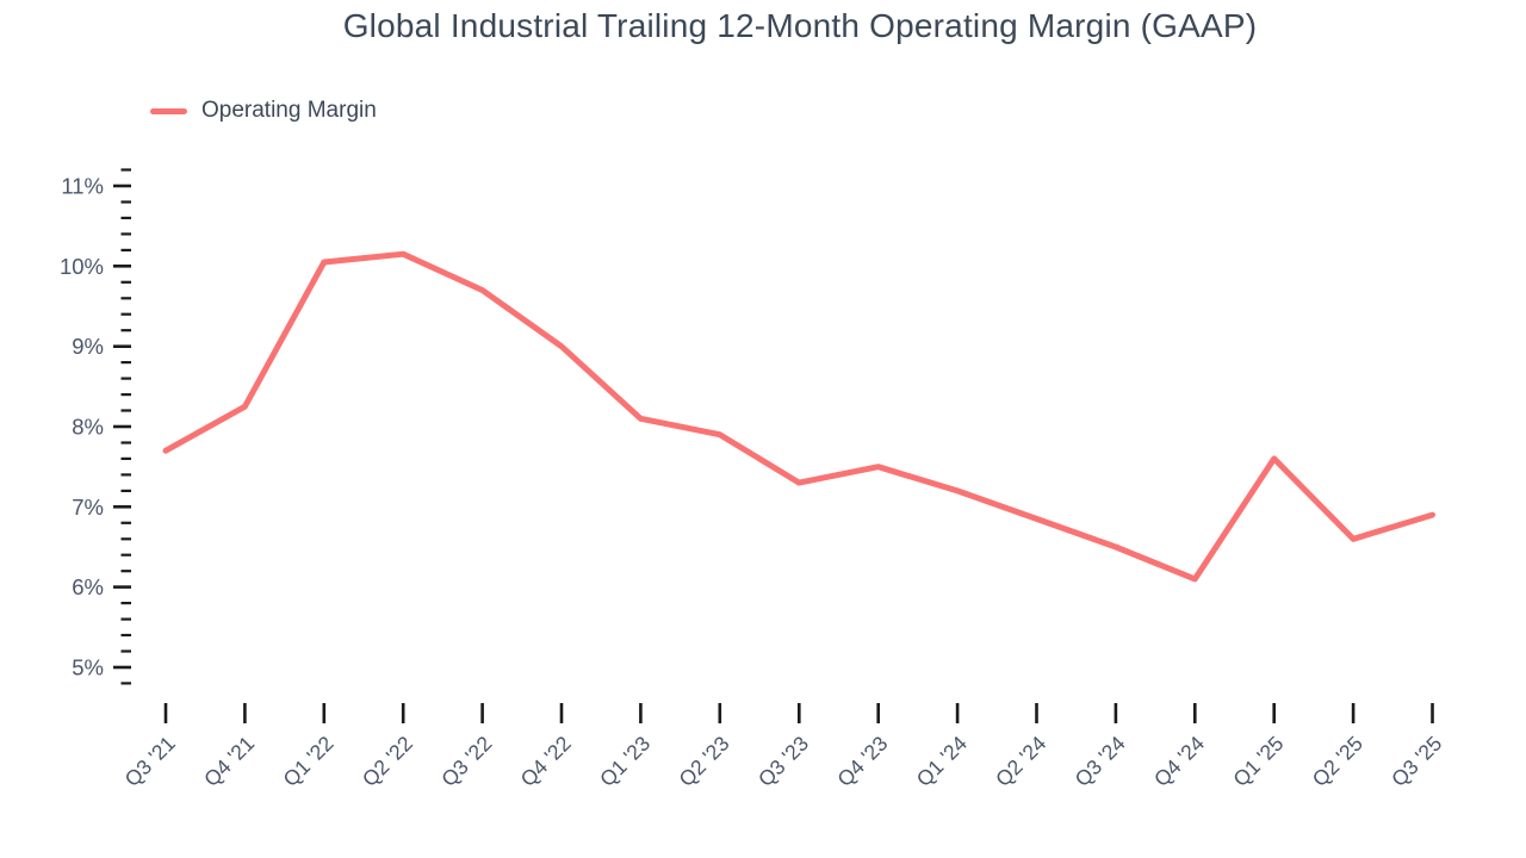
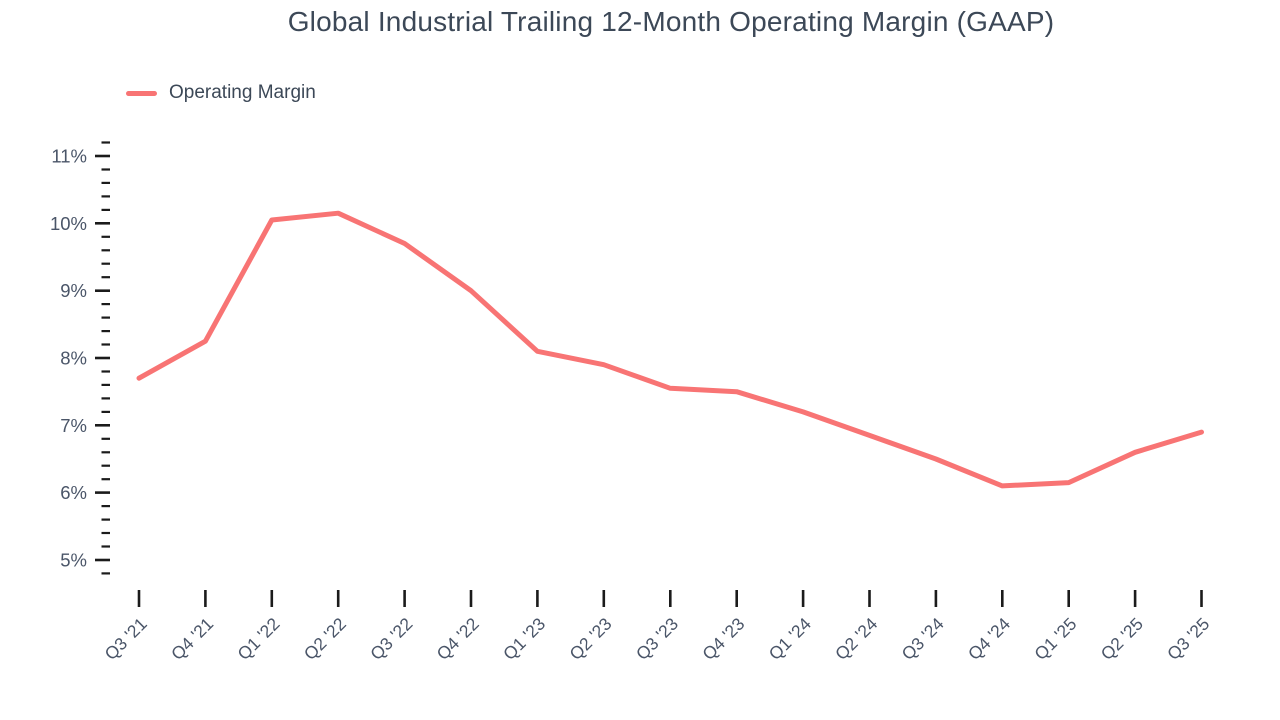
Q3 '23: 7.3% -> 7.5%
Q1 '25: 7.6% -> 6.2%
